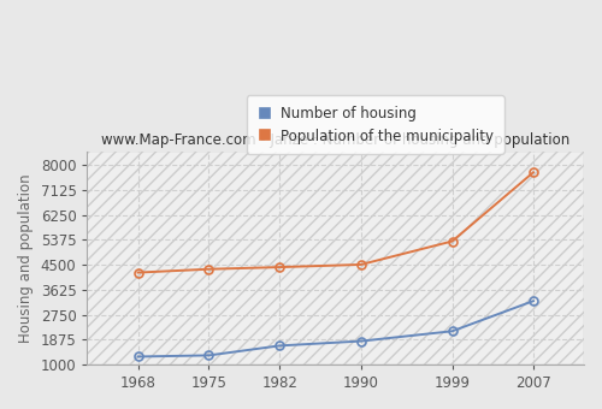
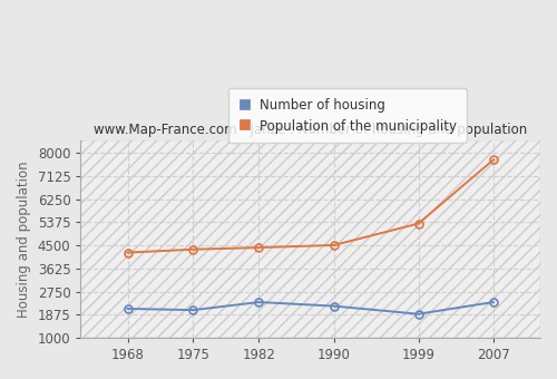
Number of housing/1968: 1280 -> 2100
Number of housing/1975: 1320 -> 2050
Number of housing/1982: 1660 -> 2350
Number of housing/1990: 1820 -> 2200
Number of housing/1999: 2170 -> 1900
Number of housing/2007: 3230 -> 2350
